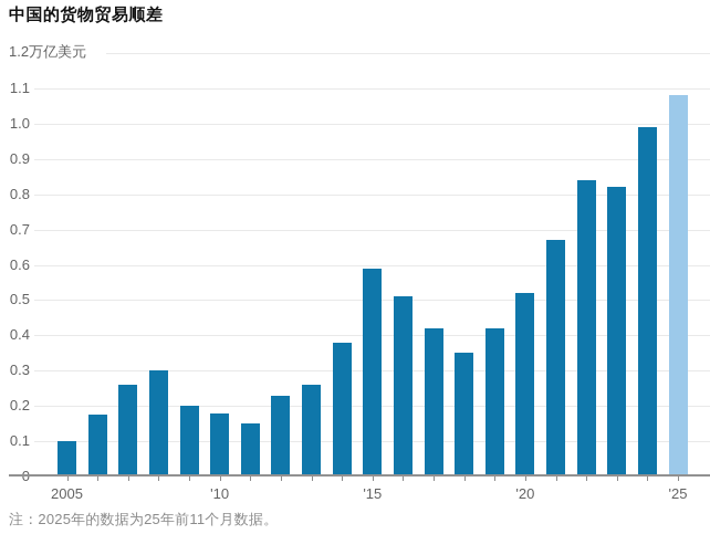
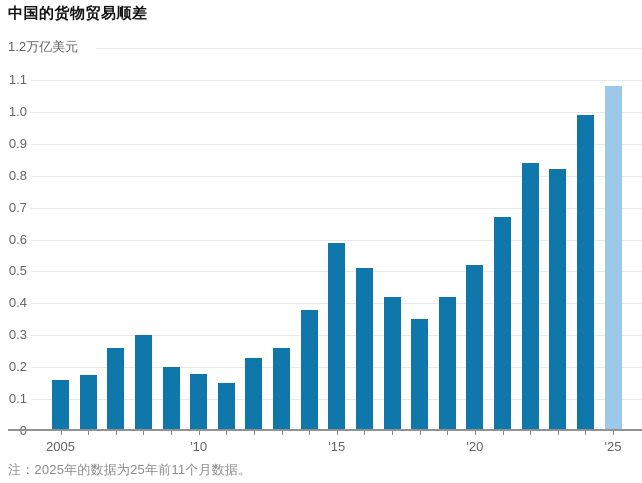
2005: 0.10 -> 0.16
